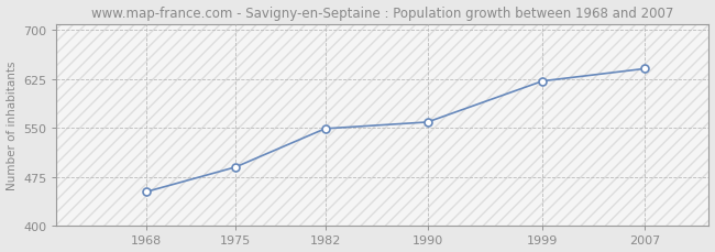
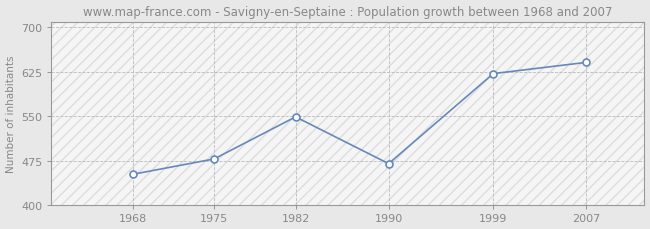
1975: 490 -> 478
1990: 559 -> 470
